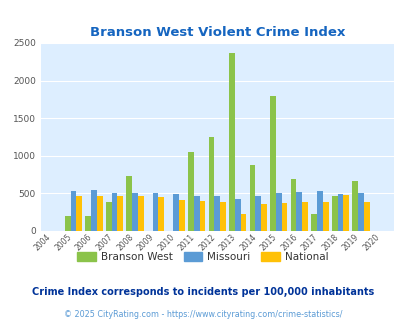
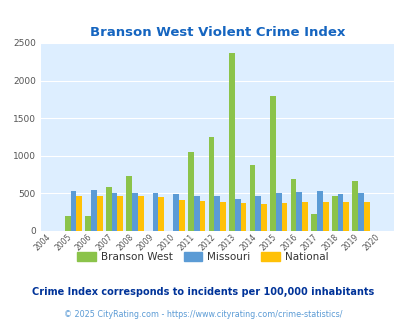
Branson West/2007: 380 -> 580
National/2013: 220 -> 370
National/2018: 480 -> 380
